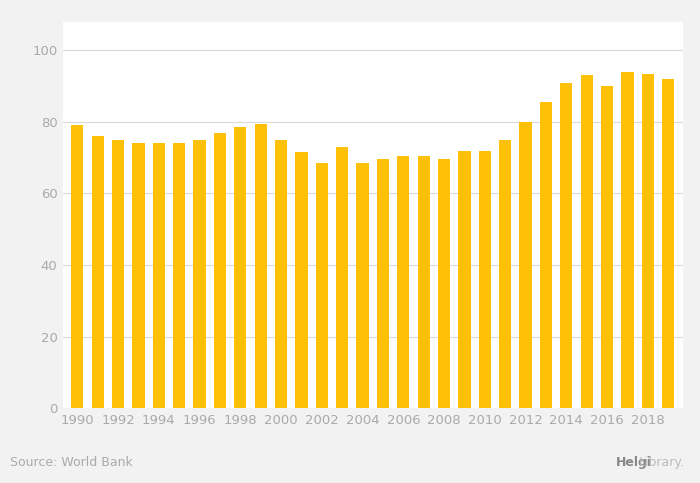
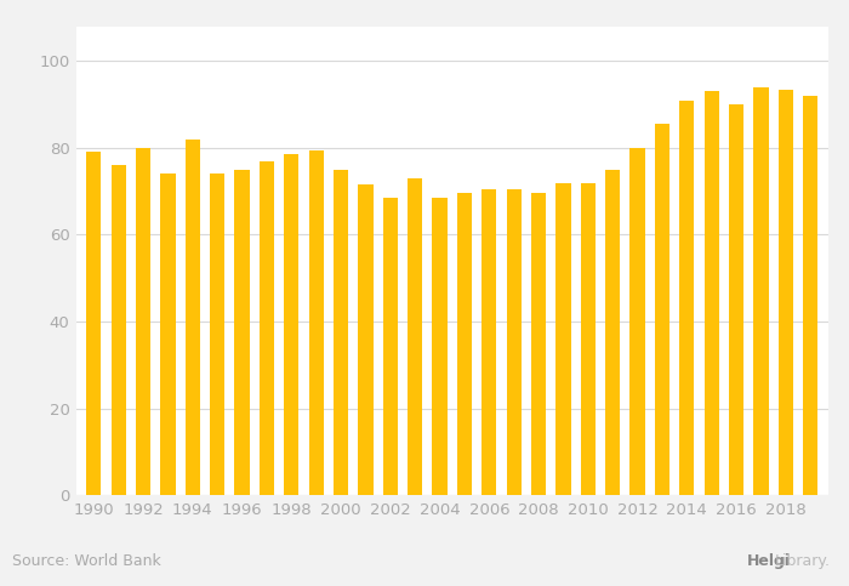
1992: 75.0 -> 80.0
1994: 74.0 -> 82.0
